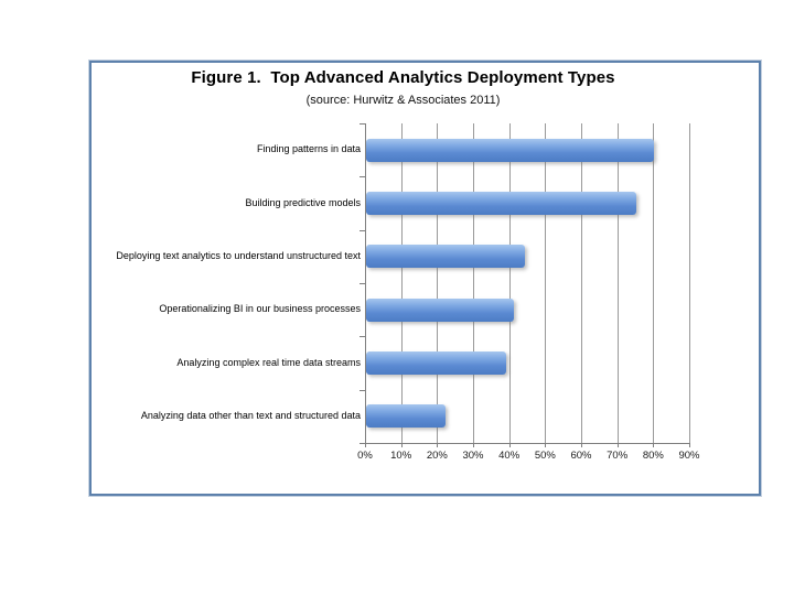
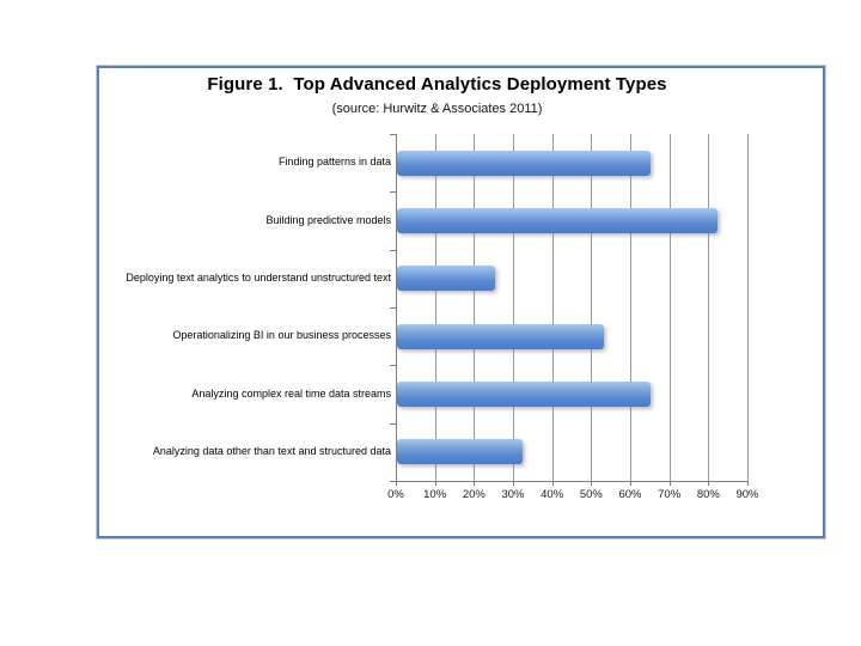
Finding patterns in data: 80% -> 65%
Building predictive models: 75% -> 82%
Deploying text analytics to understand unstructured text: 44% -> 25%
Operationalizing BI in our business processes: 41% -> 53%
Analyzing complex real time data streams: 39% -> 65%
Analyzing data other than text and structured data: 22% -> 32%
